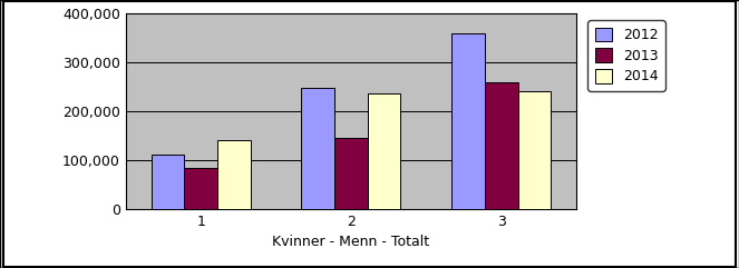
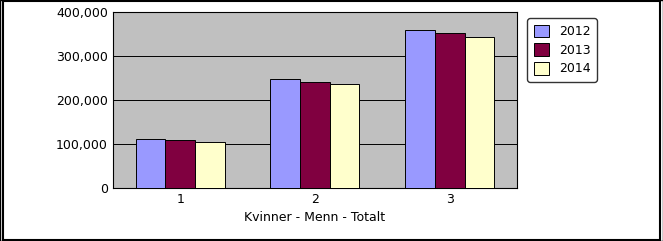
2013/1: 85,000 -> 110,000
2014/1: 140,000 -> 105,000
2013/2: 145,000 -> 242,000
2013/3: 260,000 -> 352,000
2014/3: 240,000 -> 344,000
